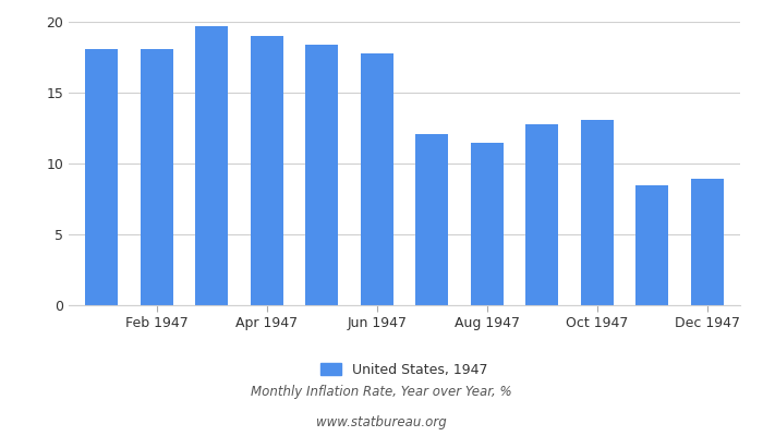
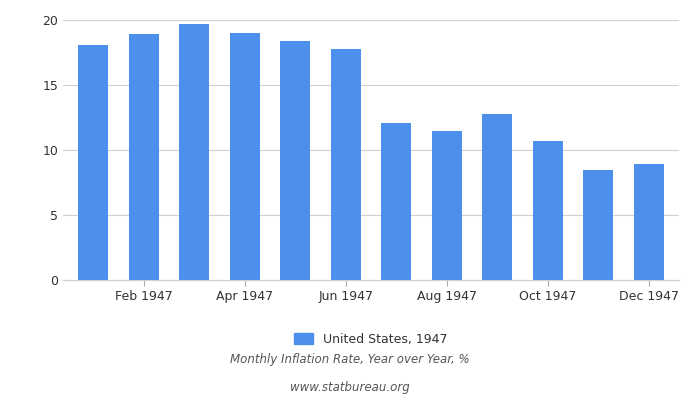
Feb 1947: 18.1 -> 18.9
Oct 1947: 13.1 -> 10.7
